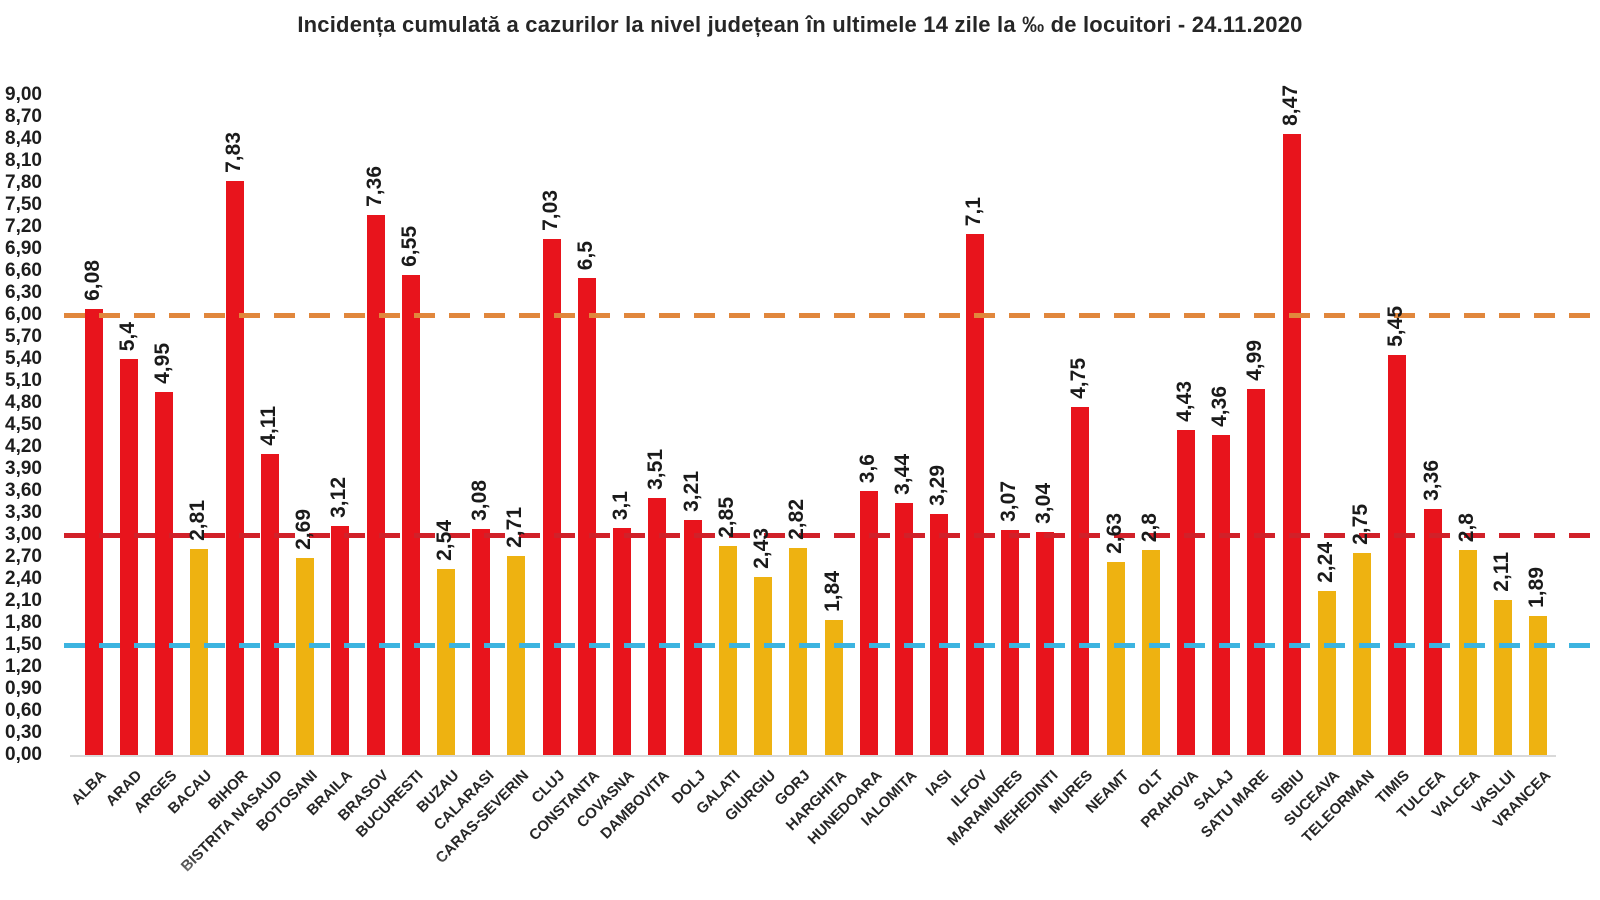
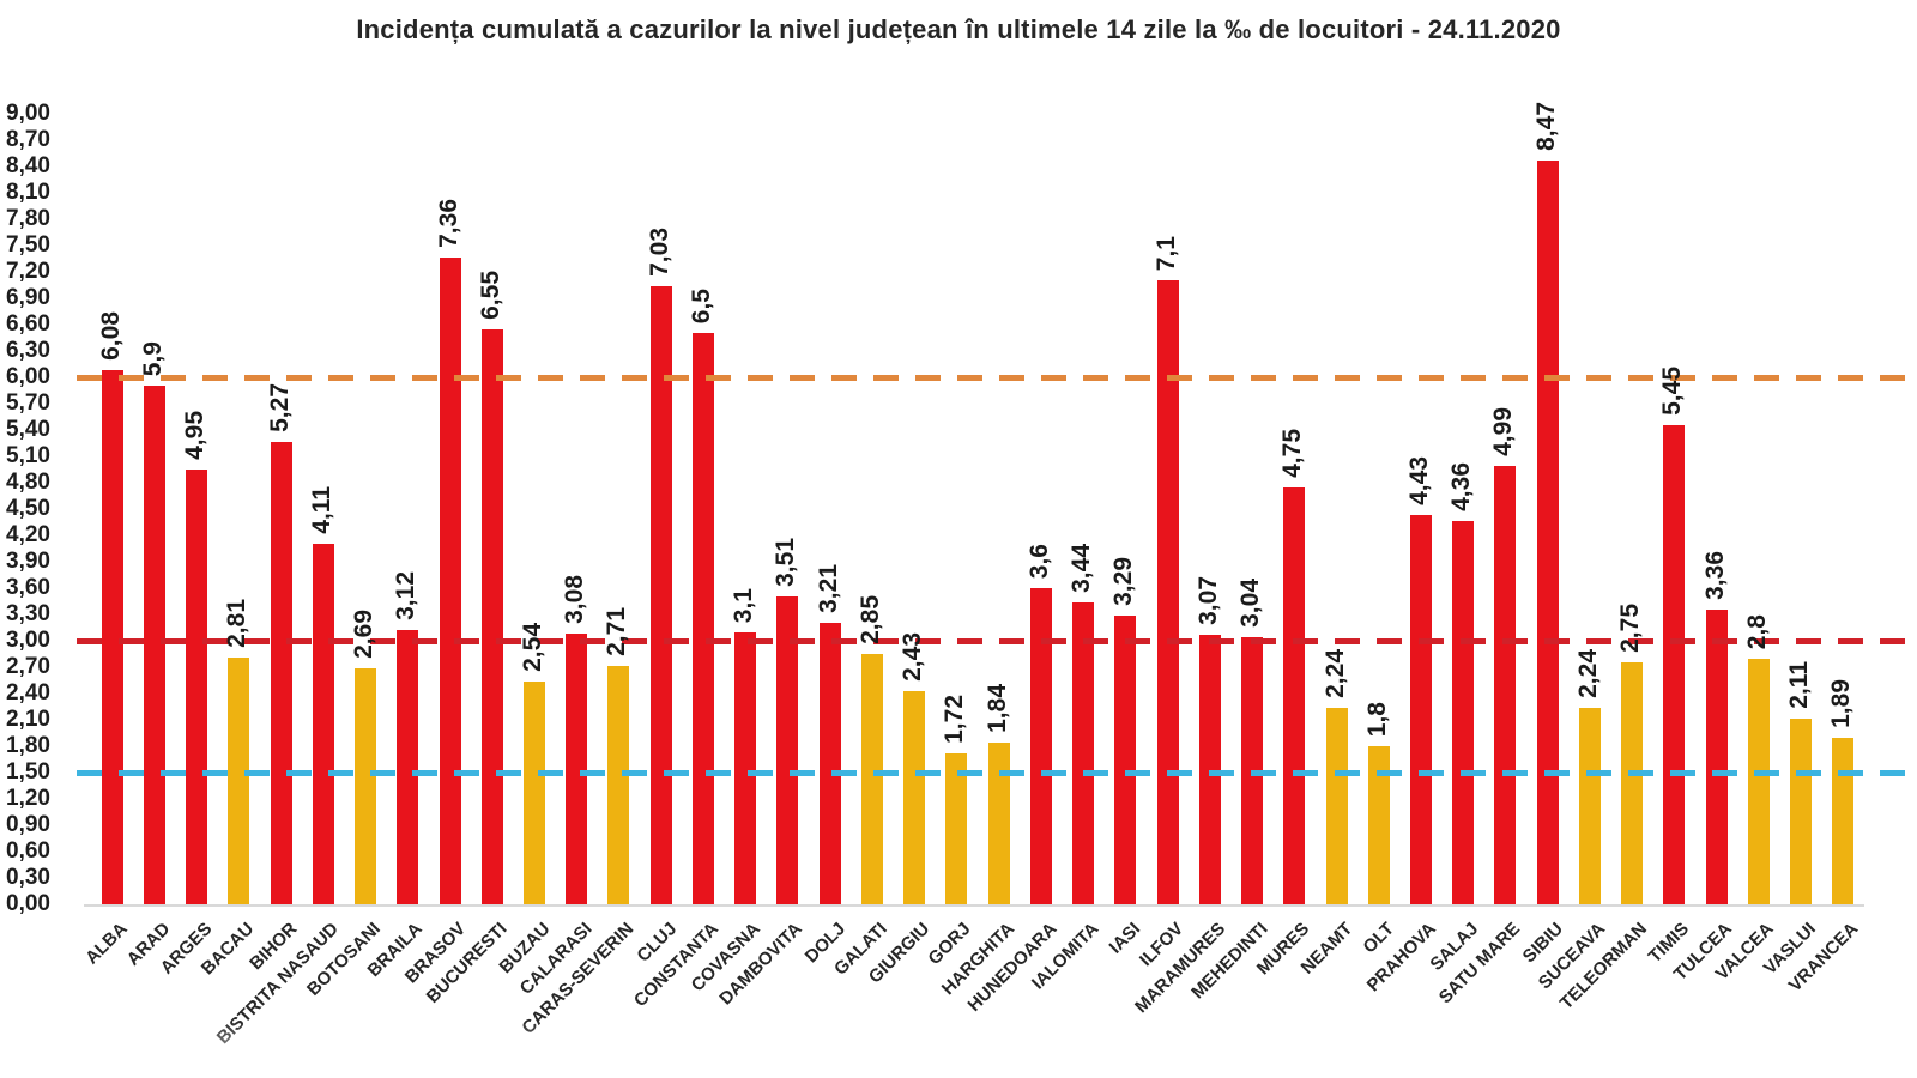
ARAD: 5,4 -> 5,9
BIHOR: 7,83 -> 5,27
GORJ: 2,82 -> 1,72
NEAMT: 2,63 -> 2,24
OLT: 2,8 -> 1,8
